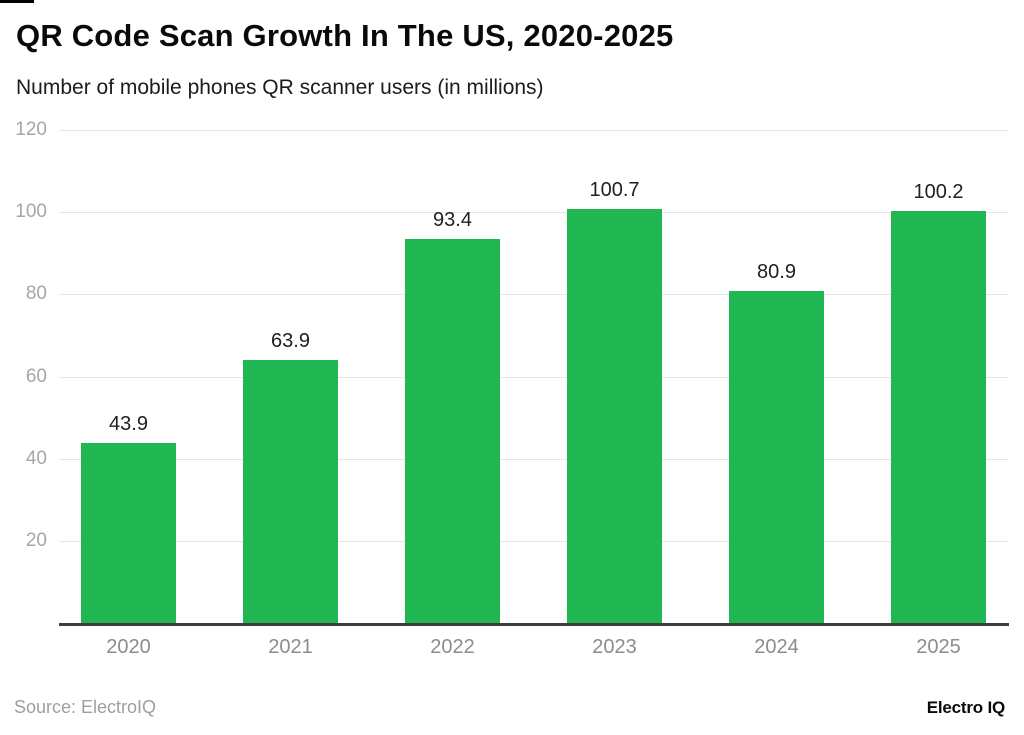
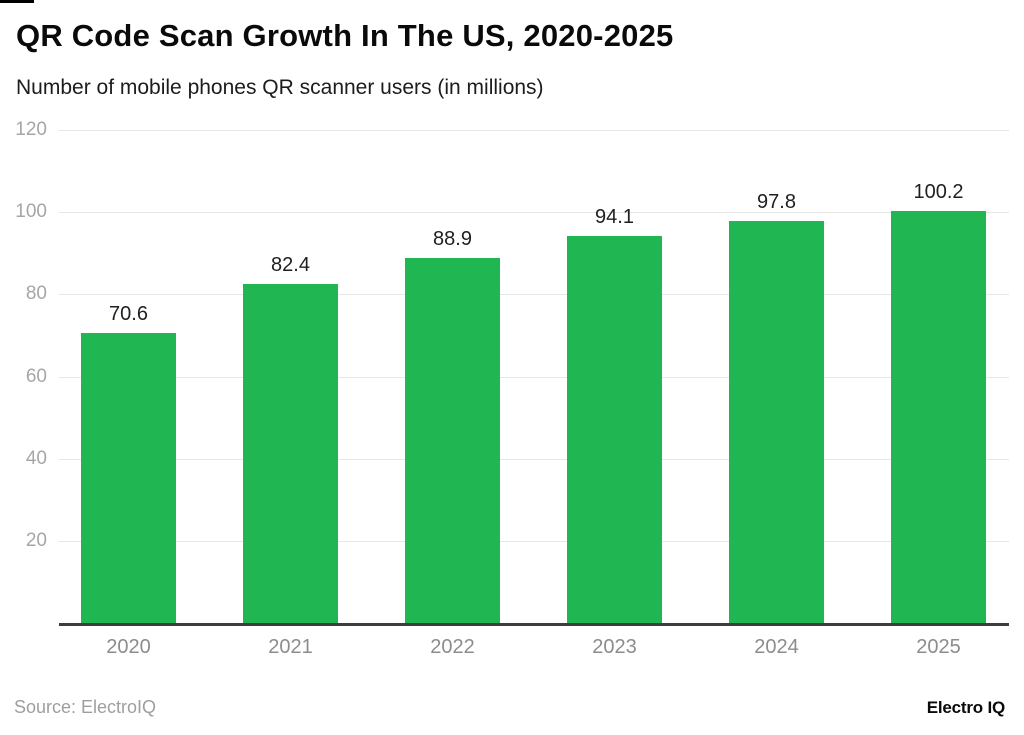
2020: 43.9 -> 70.6
2021: 63.9 -> 82.4
2022: 93.4 -> 88.9
2023: 100.7 -> 94.1
2024: 80.9 -> 97.8
